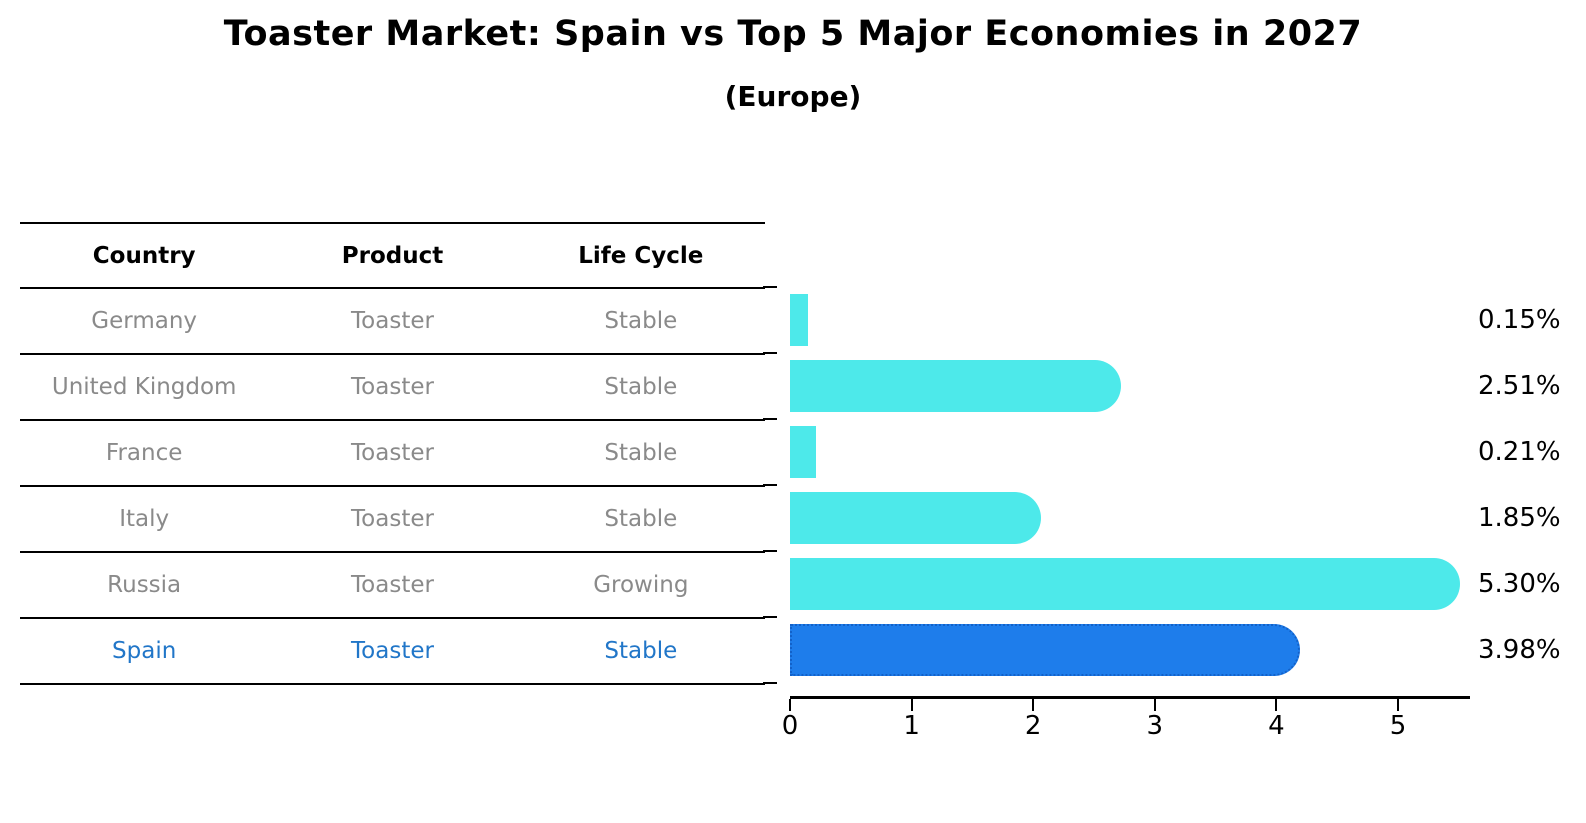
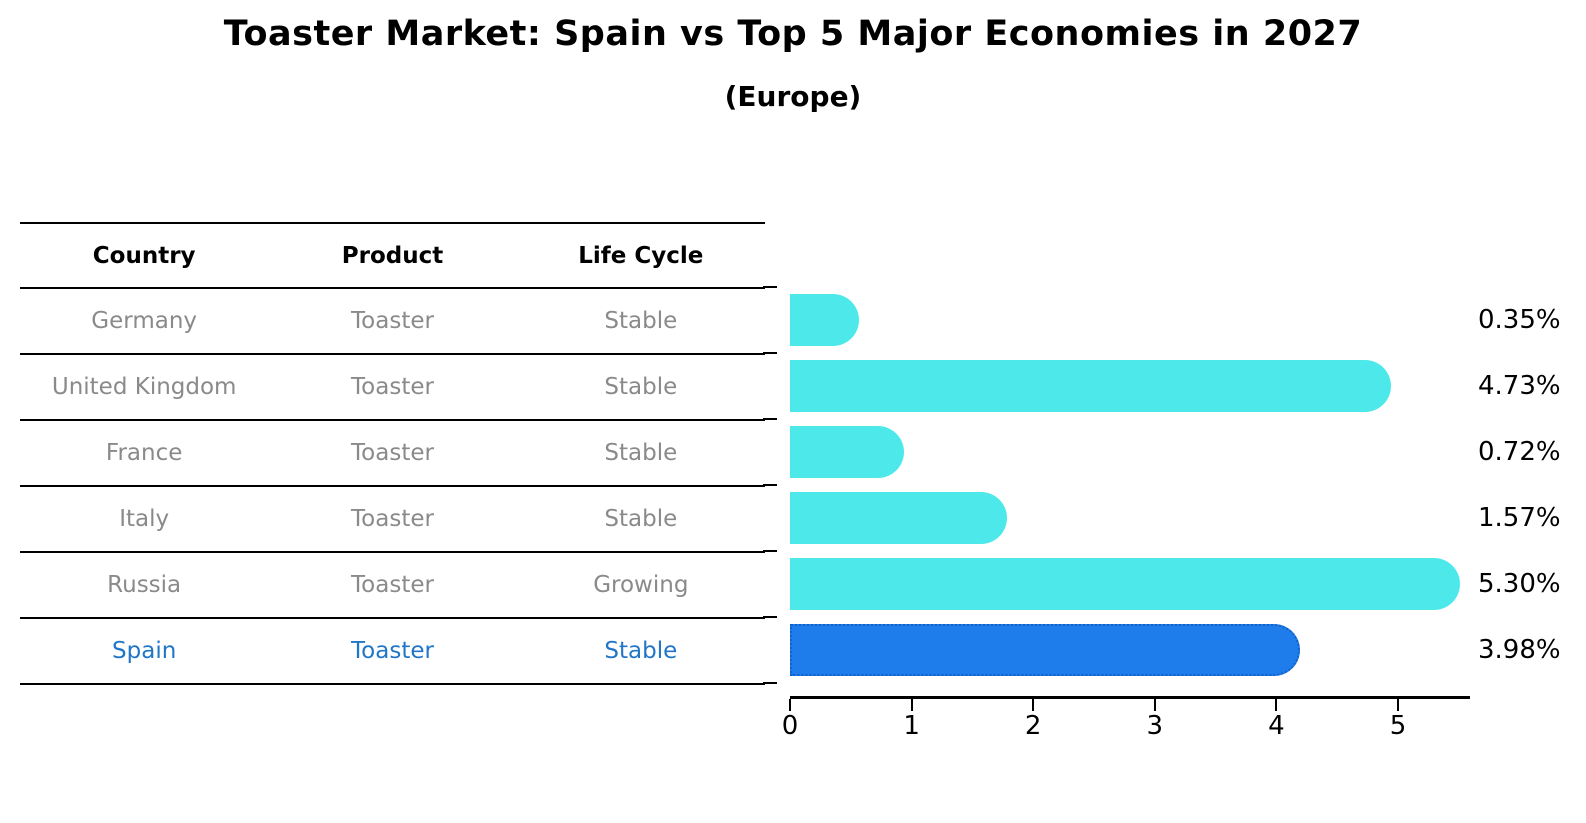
Germany: 0.15% -> 0.35%
United Kingdom: 2.51% -> 4.73%
France: 0.21% -> 0.72%
Italy: 1.85% -> 1.57%
